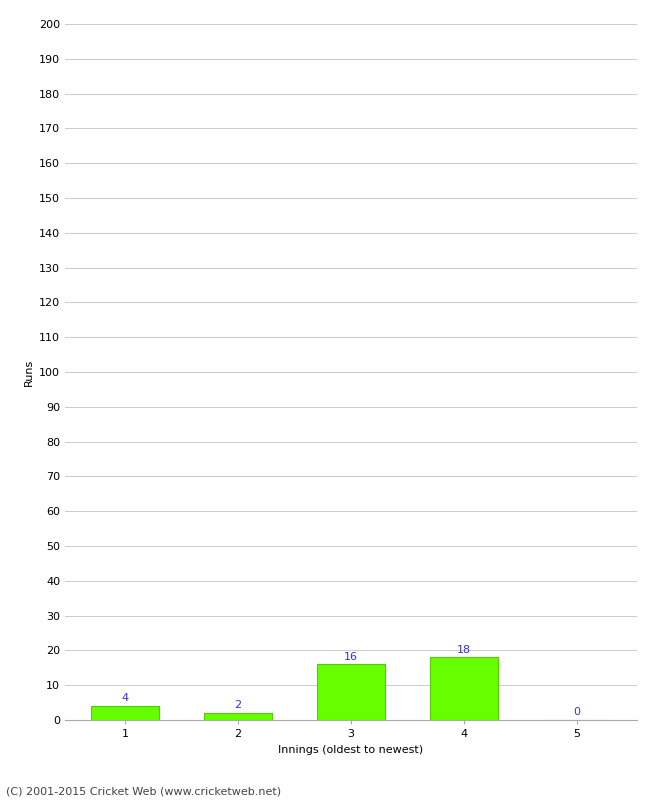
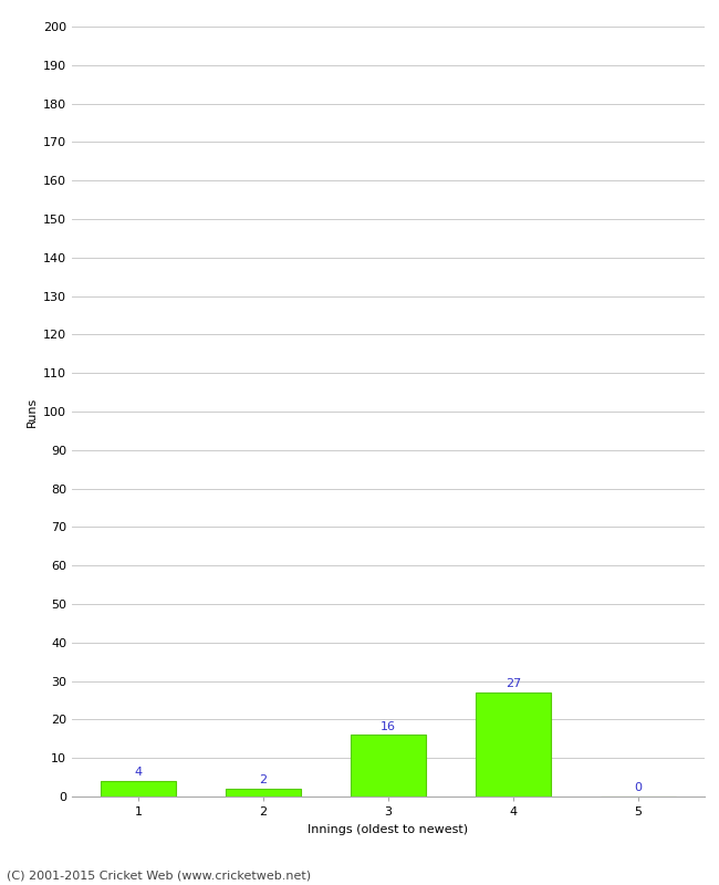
4: 18 -> 27
